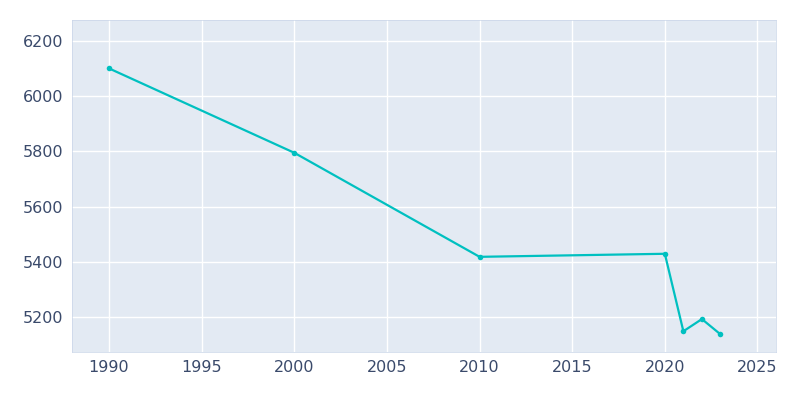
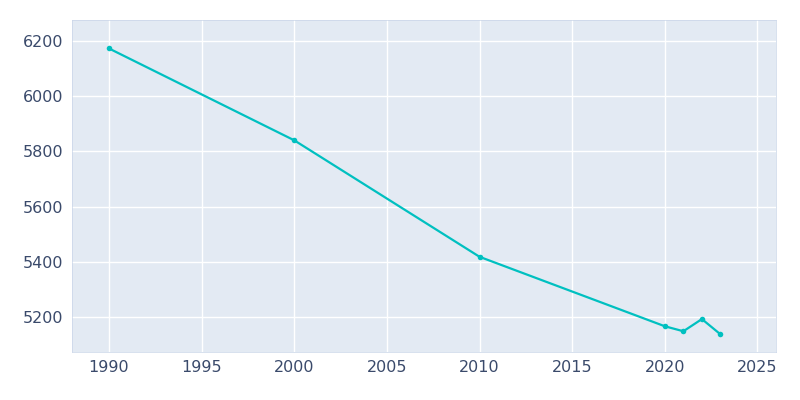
1990: 6100 -> 6172
2000: 5795 -> 5840
2020: 5430 -> 5168
